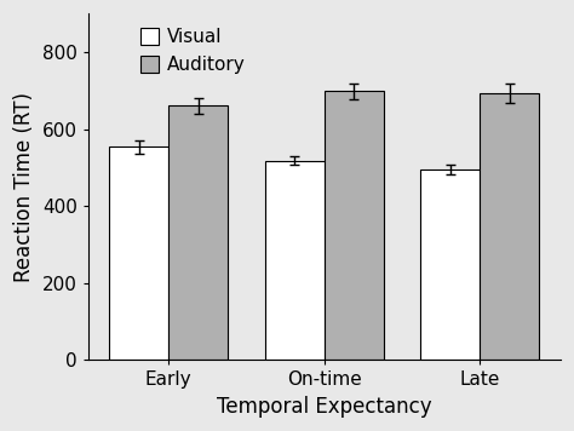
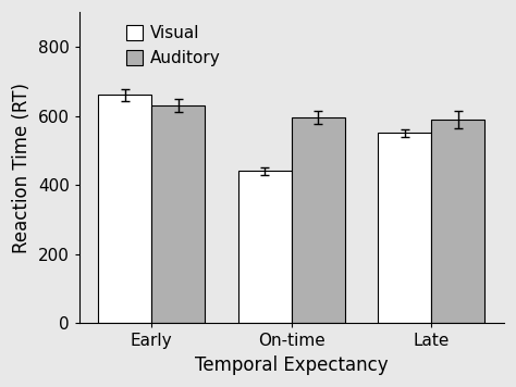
Visual/Early: 553 -> 660
Auditory/Early: 660 -> 630
Visual/On-time: 518 -> 440
Auditory/On-time: 698 -> 595
Visual/Late: 495 -> 550
Auditory/Late: 692 -> 590
